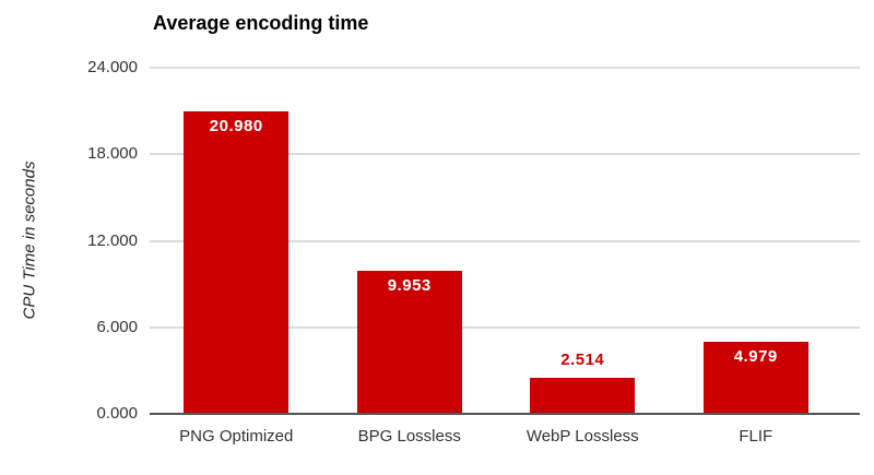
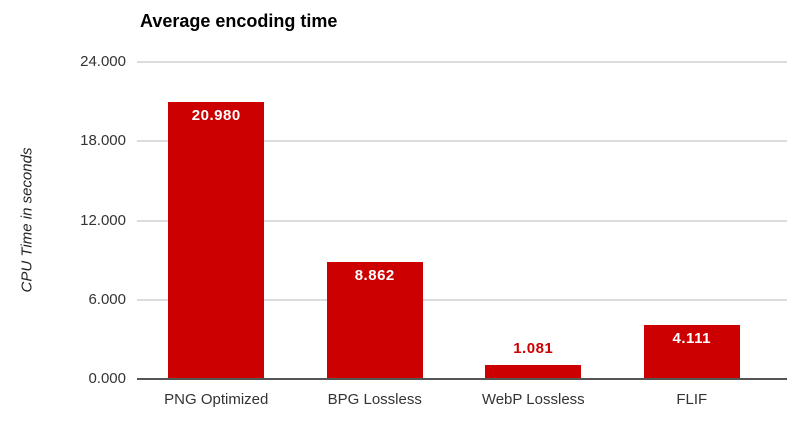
BPG Lossless: 9.953 -> 8.862
WebP Lossless: 2.514 -> 1.081
FLIF: 4.979 -> 4.111
